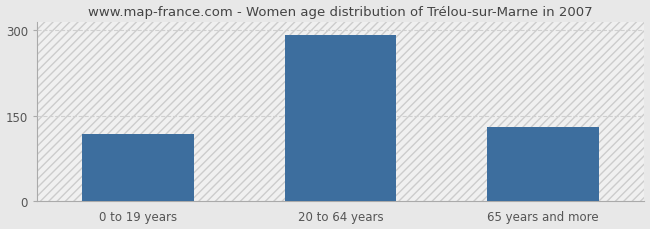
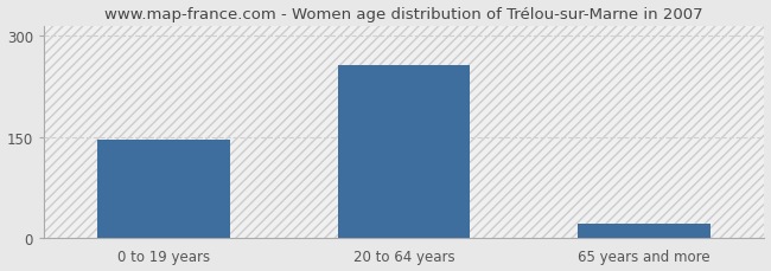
0 to 19 years: 118 -> 146
20 to 64 years: 291 -> 256
65 years and more: 130 -> 22
